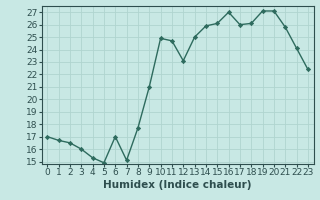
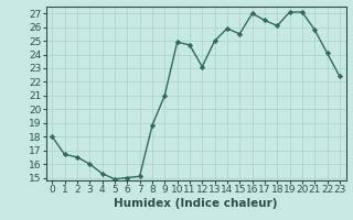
0: 17.0 -> 18.0
6: 17.0 -> 15.0
8: 17.7 -> 18.8
15: 26.1 -> 25.5
17: 26.0 -> 26.5
